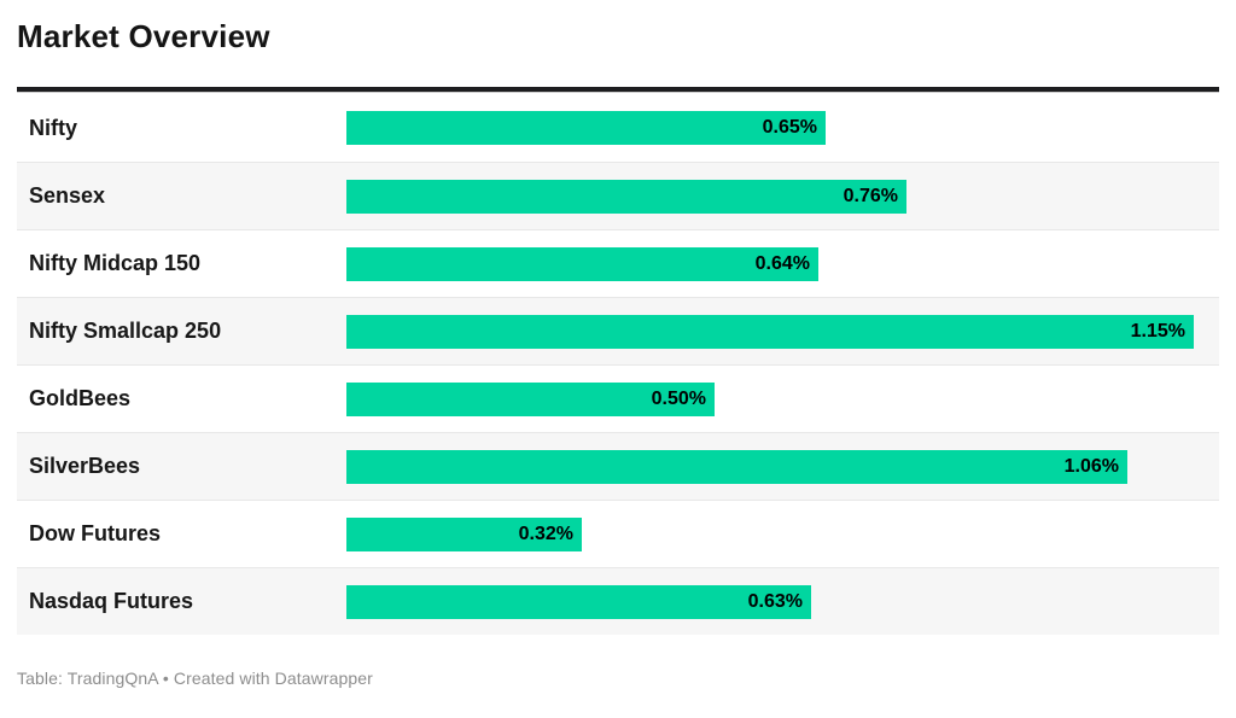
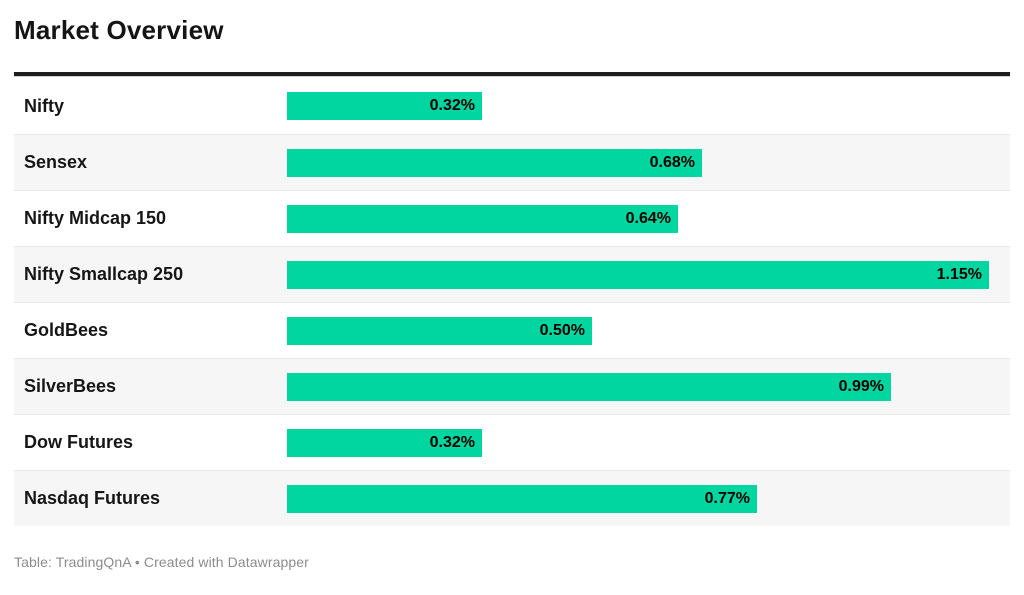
Nifty: 0.65% -> 0.32%
Sensex: 0.76% -> 0.68%
SilverBees: 1.06% -> 0.99%
Nasdaq Futures: 0.63% -> 0.77%
